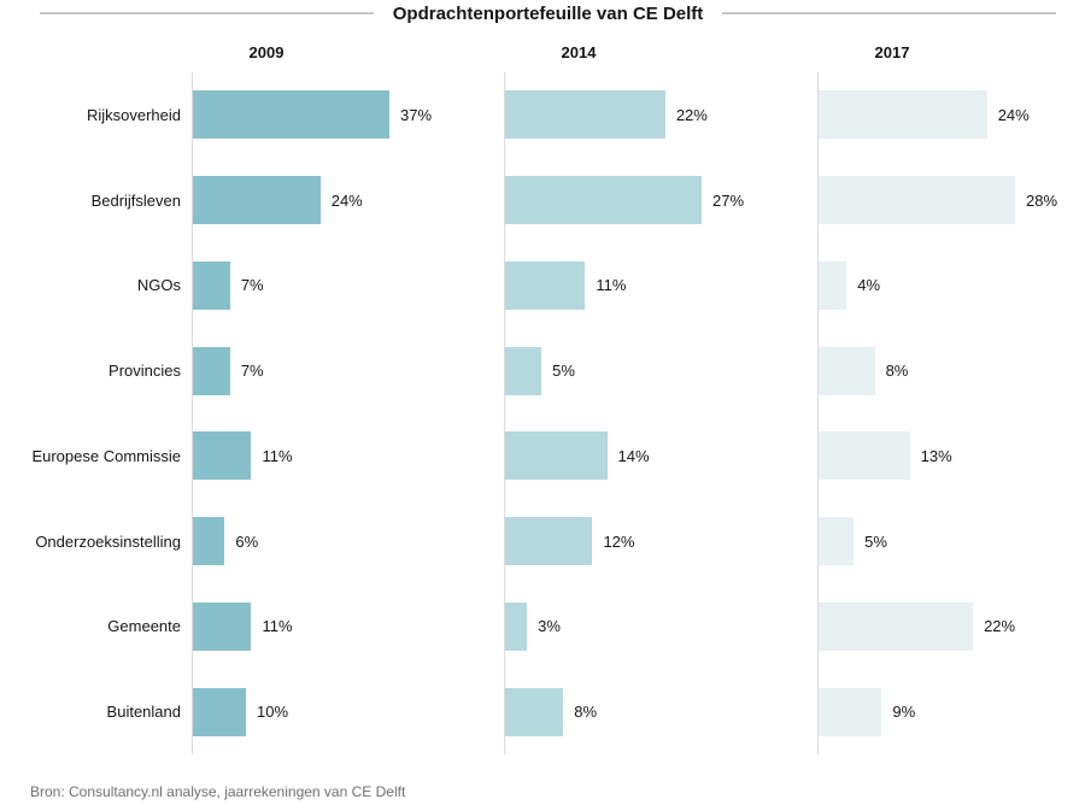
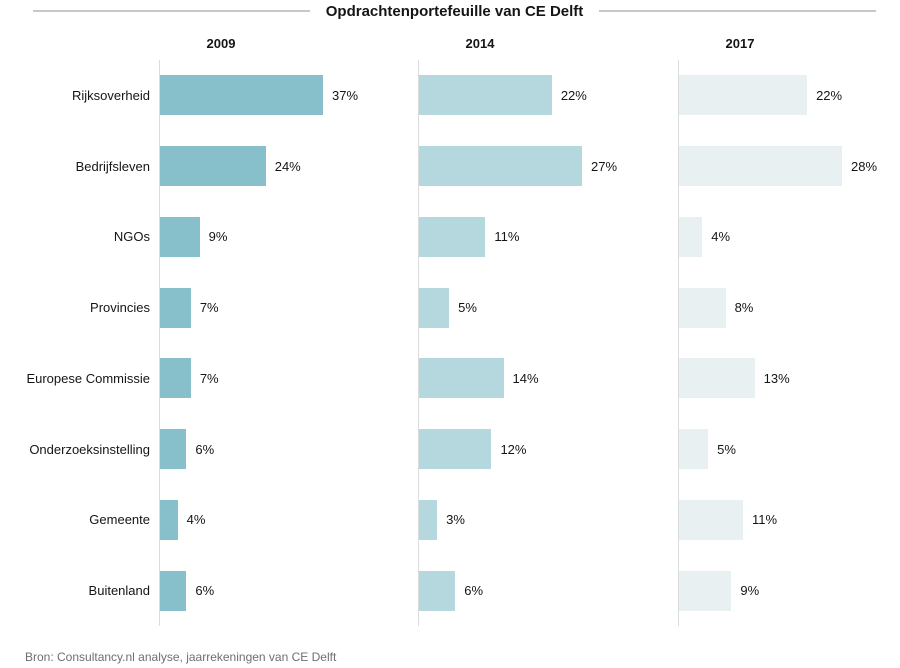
2017/Rijksoverheid: 24% -> 22%
2009/NGOs: 7% -> 9%
2009/Europese Commissie: 11% -> 7%
2009/Gemeente: 11% -> 4%
2017/Gemeente: 22% -> 11%
2009/Buitenland: 10% -> 6%
2014/Buitenland: 8% -> 6%
